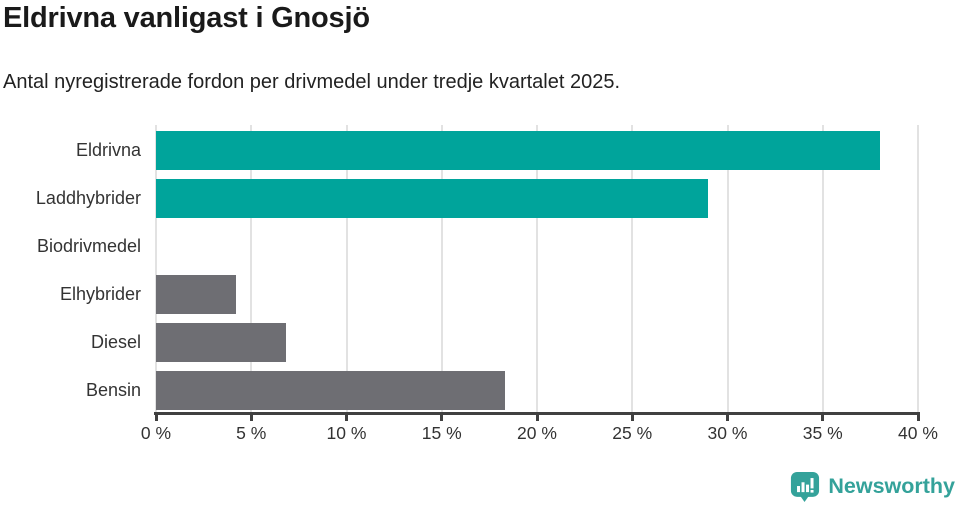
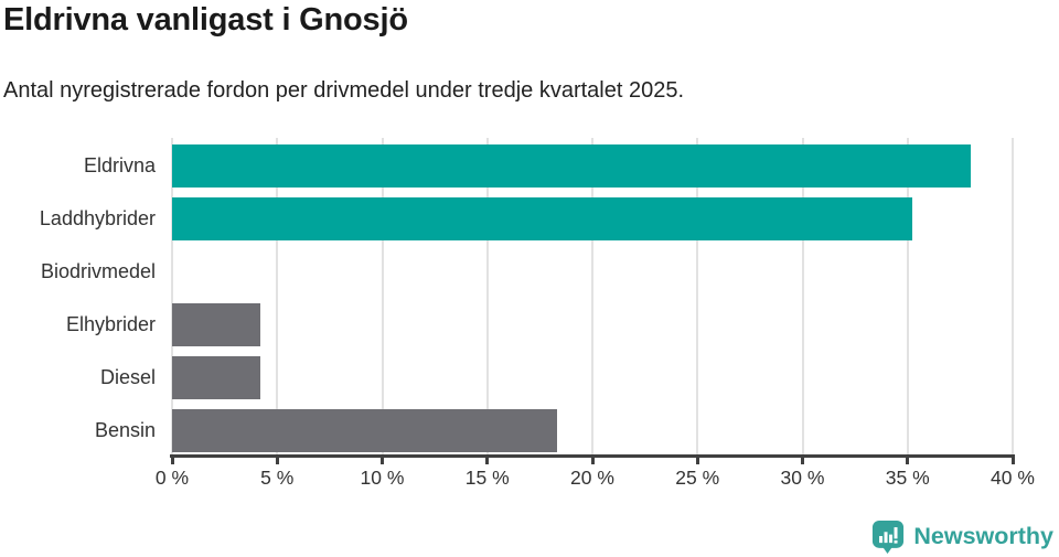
Laddhybrider: 29.0% -> 35.2%
Diesel: 6.8% -> 4.2%
